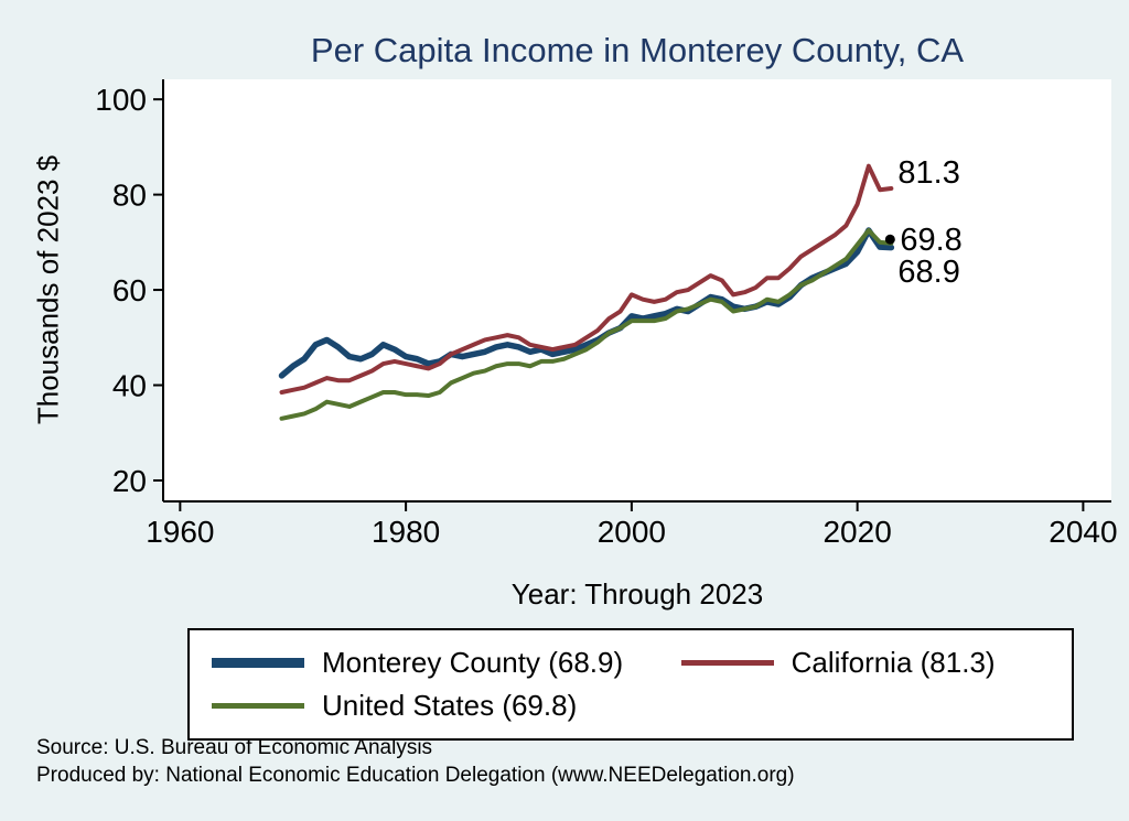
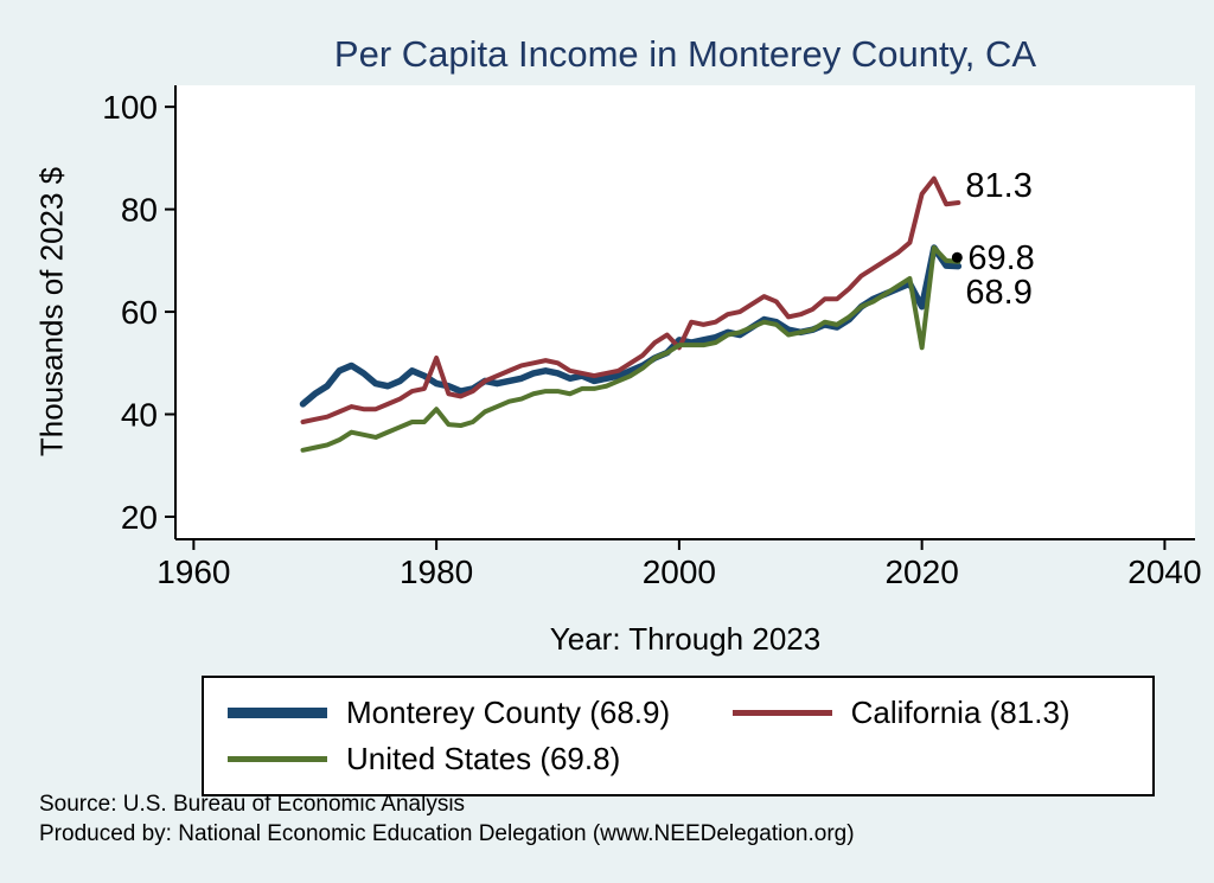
California (81.3)/1980: 44 -> 51
United States (69.8)/1980: 38 -> 41
California (81.3)/2000: 59 -> 53
Monterey County (68.9)/2020: 68 -> 61
California (81.3)/2020: 78 -> 83
United States (69.8)/2020: 70 -> 53
